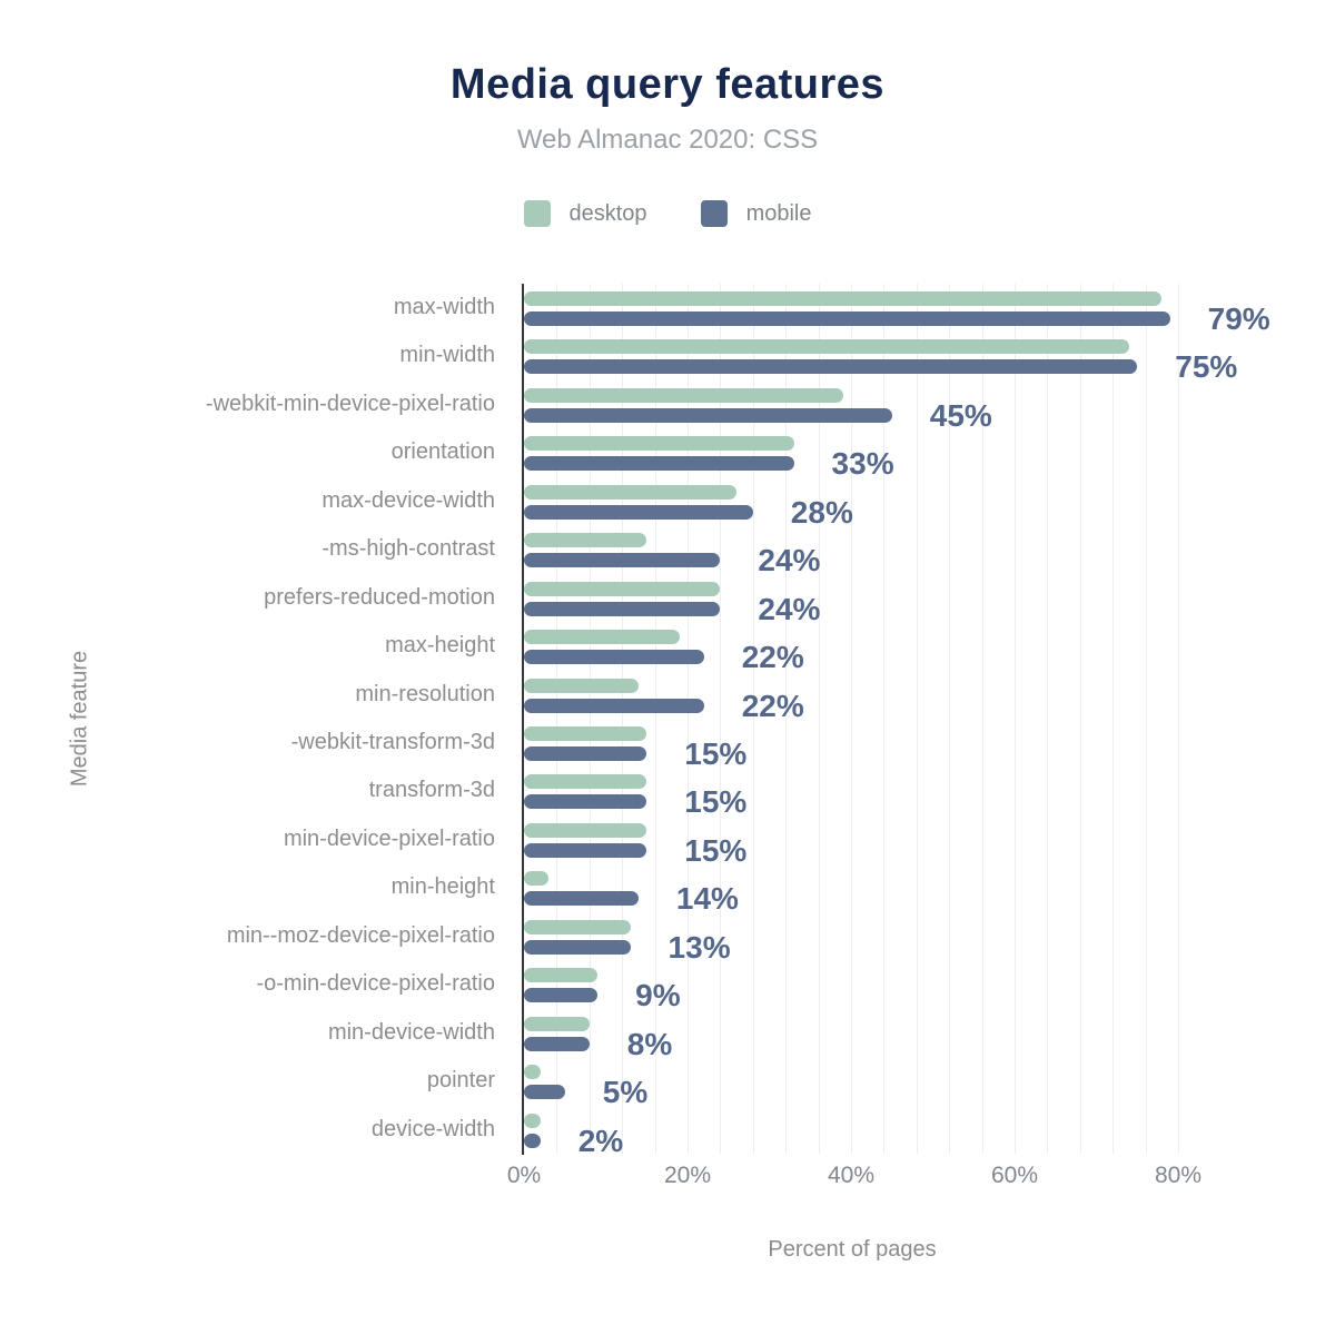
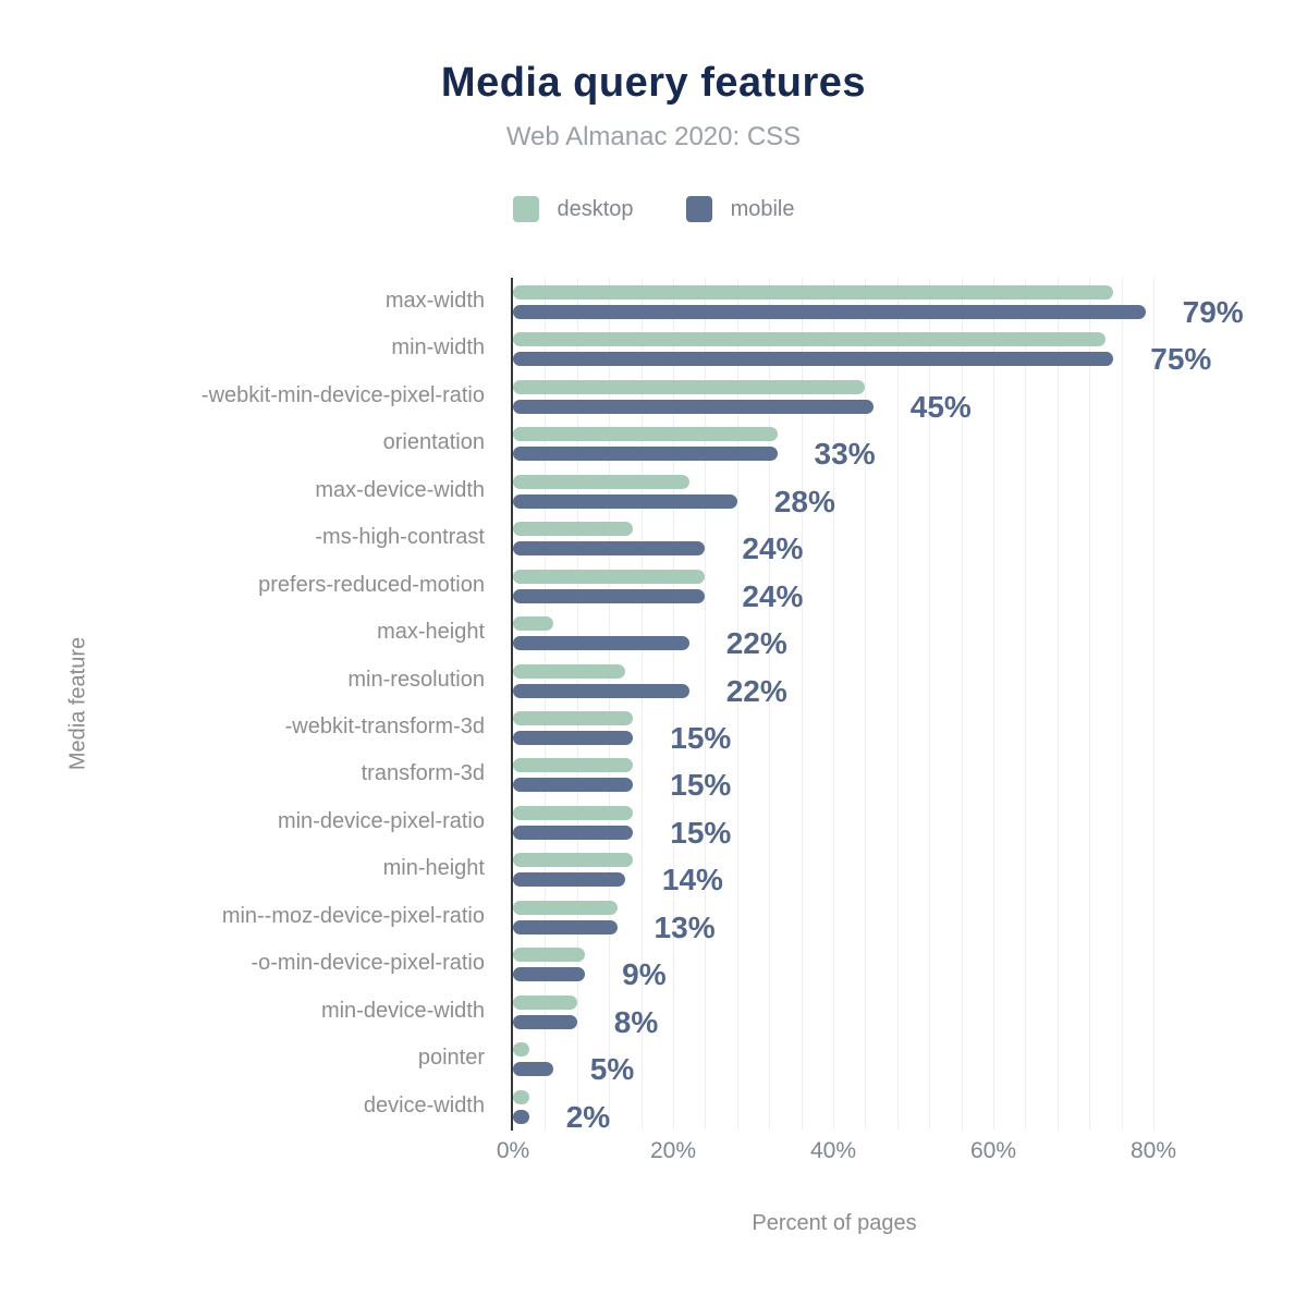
desktop/max-width: 78% -> 75%
desktop/-webkit-min-device-pixel-ratio: 39% -> 44%
desktop/max-device-width: 26% -> 22%
desktop/max-height: 19% -> 5%
desktop/min-height: 3% -> 15%
